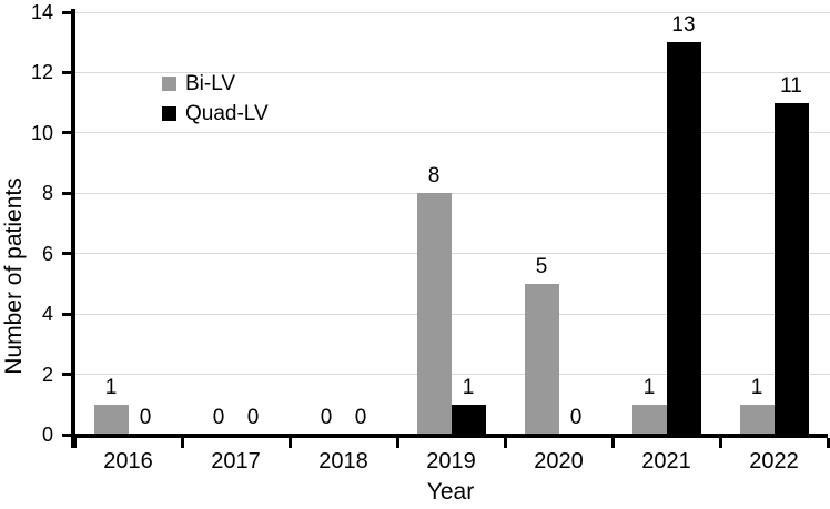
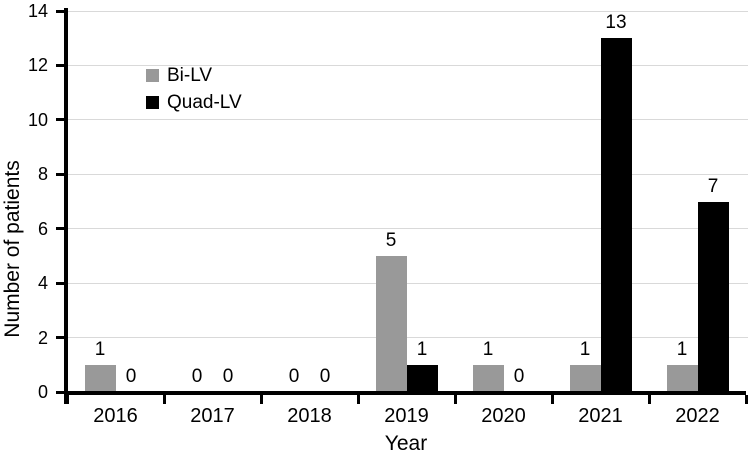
Bi-LV/2019: 8 -> 5
Bi-LV/2020: 5 -> 1
Quad-LV/2022: 11 -> 7
